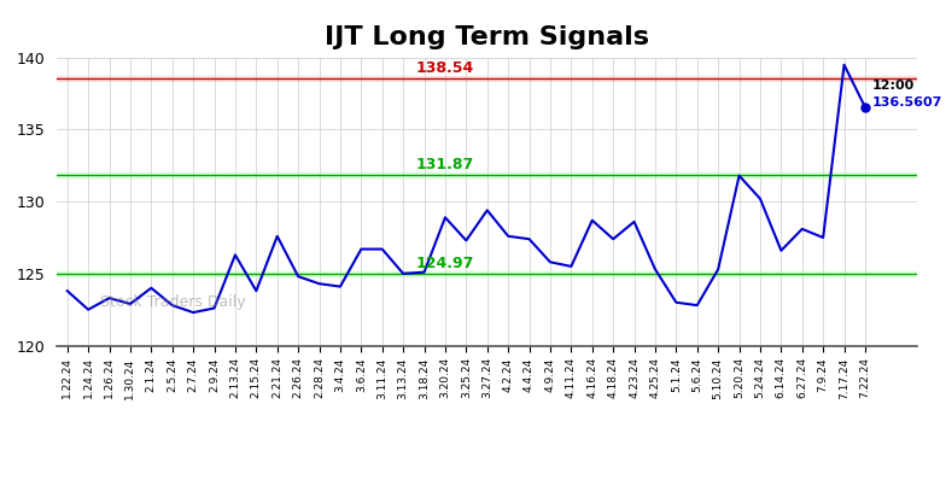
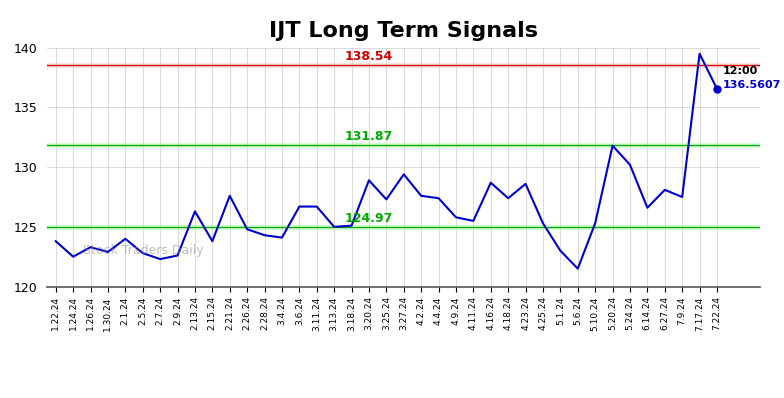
5.6.24: 122.8 -> 121.5
